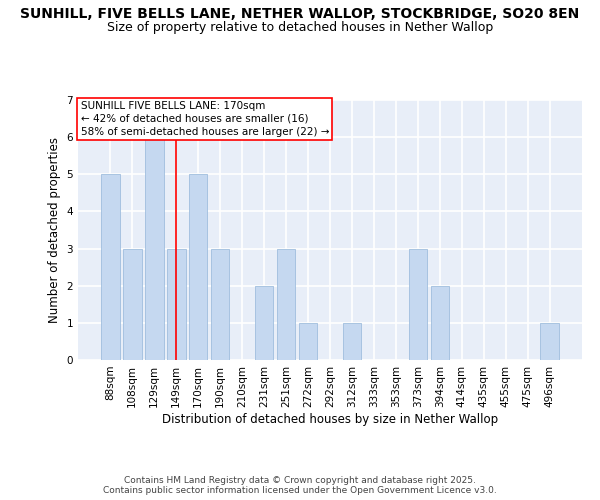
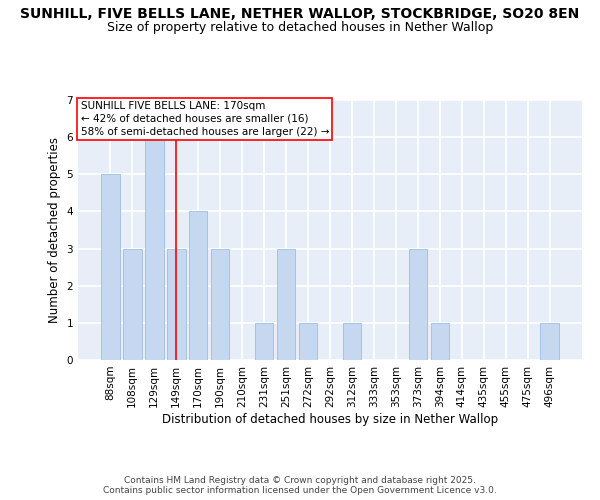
170sqm: 5 -> 4
231sqm: 2 -> 1
394sqm: 2 -> 1
